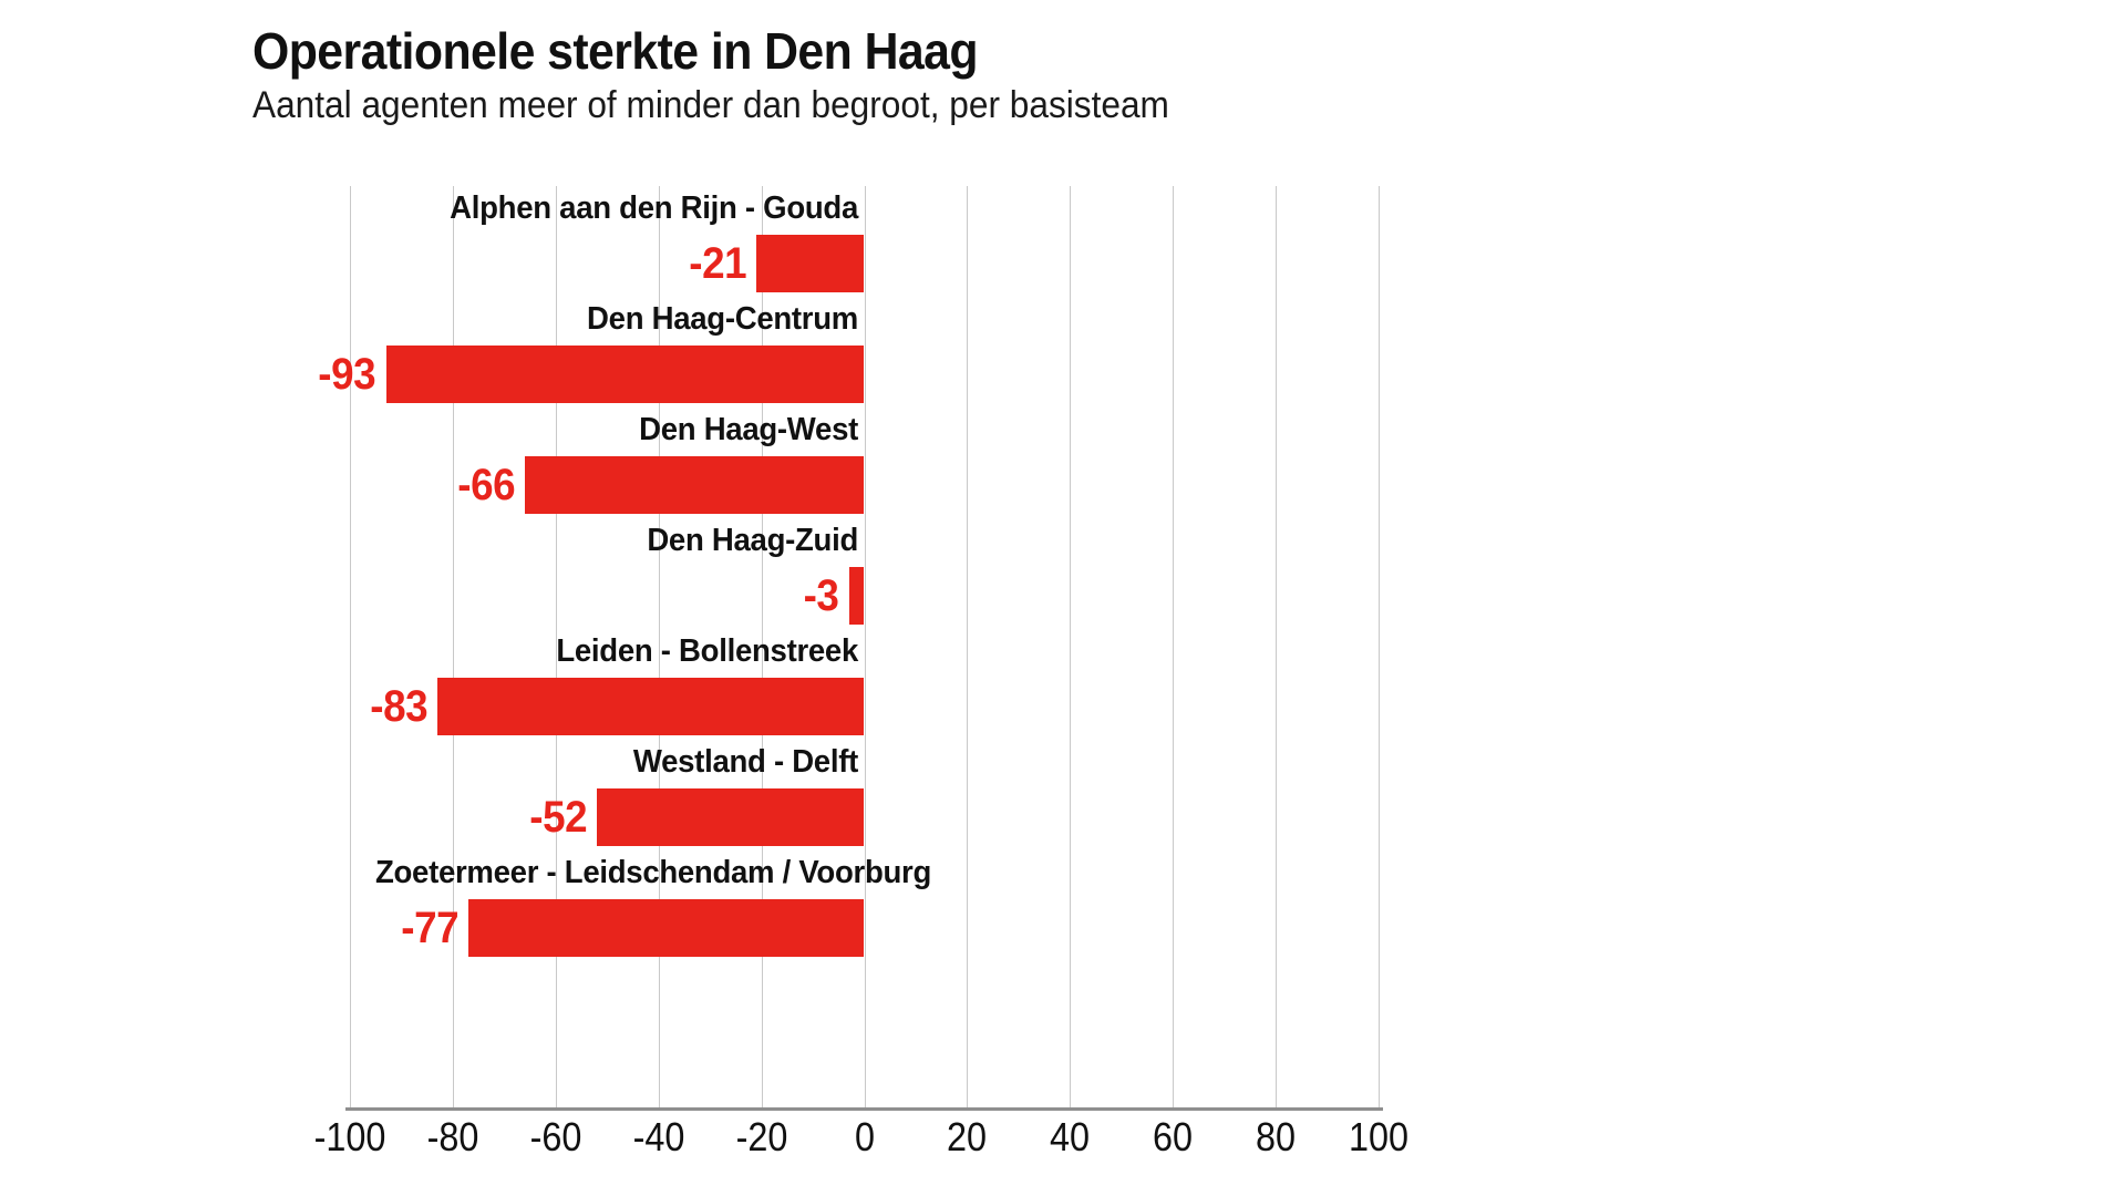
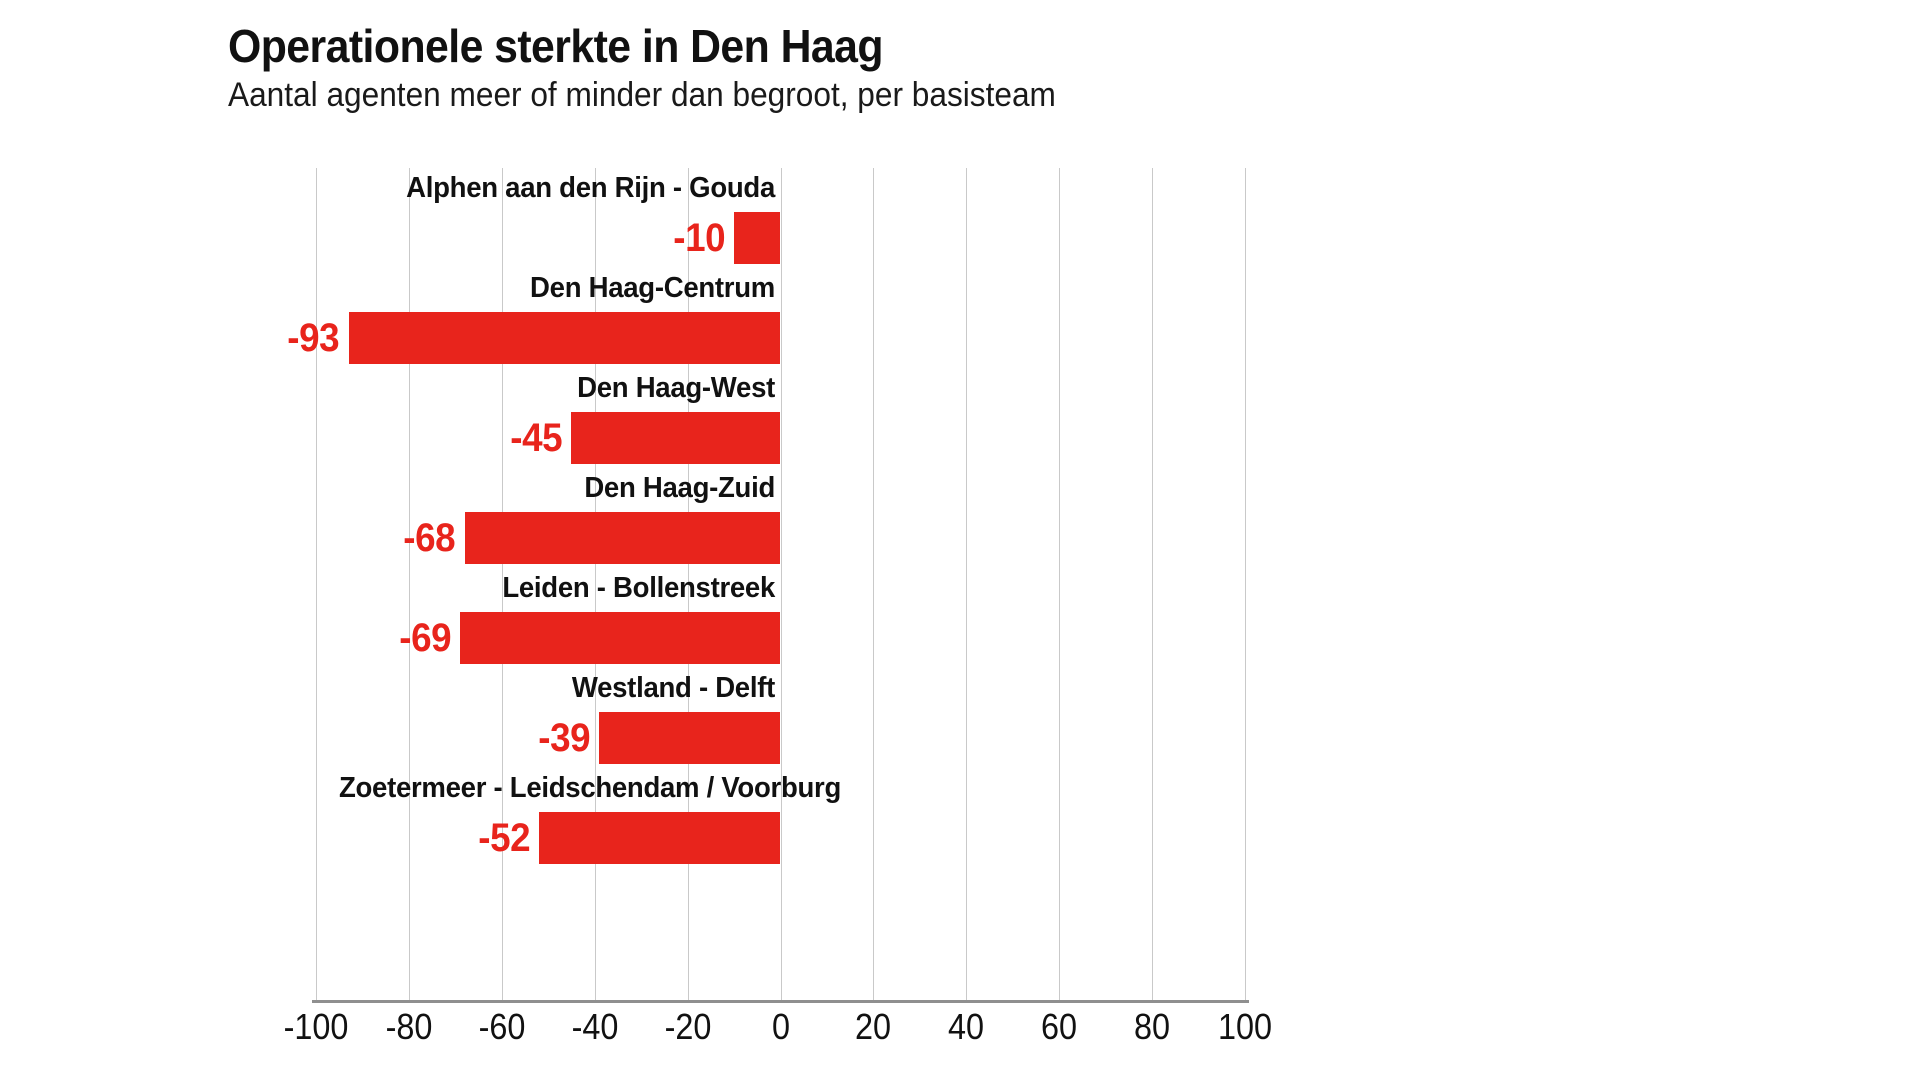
Alphen aan den Rijn - Gouda: -21 -> -10
Den Haag-West: -66 -> -45
Den Haag-Zuid: -3 -> -68
Leiden - Bollenstreek: -83 -> -69
Westland - Delft: -52 -> -39
Zoetermeer - Leidschendam / Voorburg: -77 -> -52
